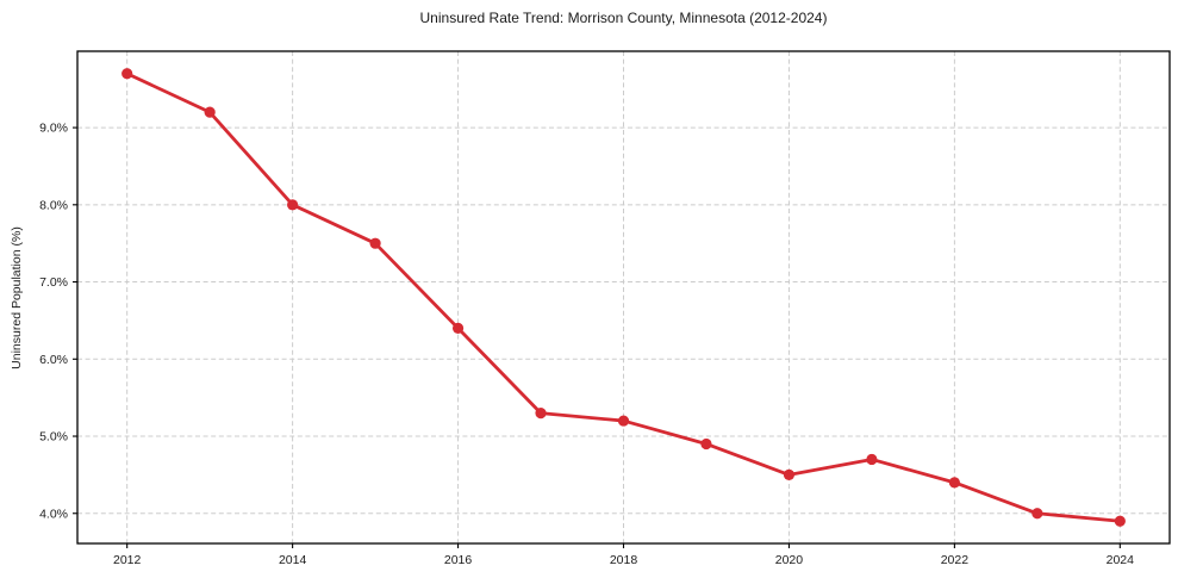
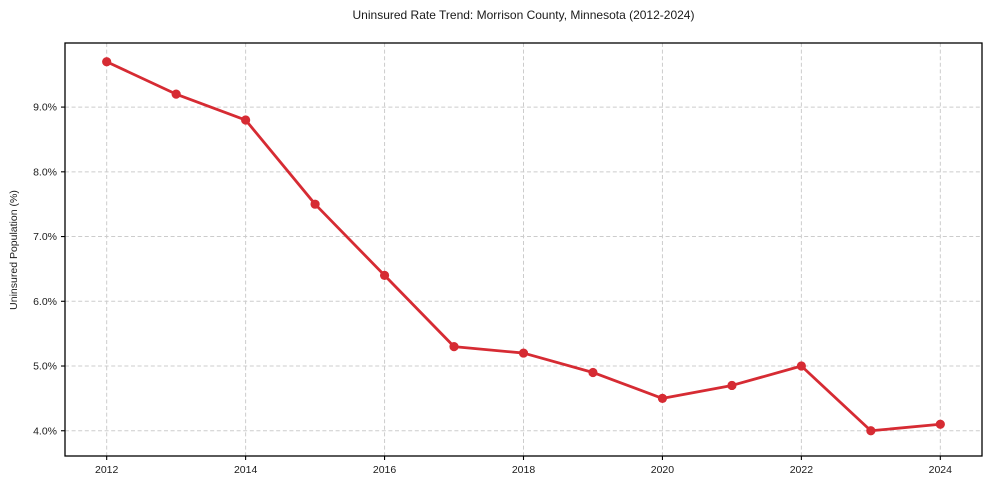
2014: 8.0% -> 8.8%
2022: 4.4% -> 5.0%
2024: 3.9% -> 4.1%
